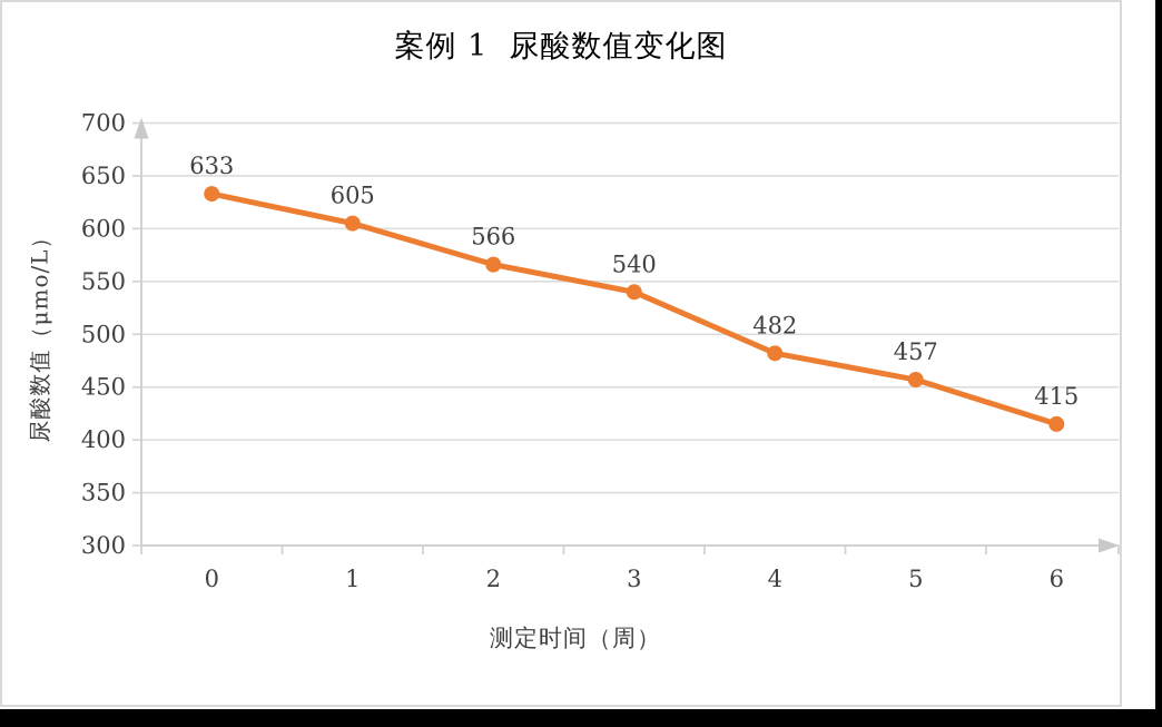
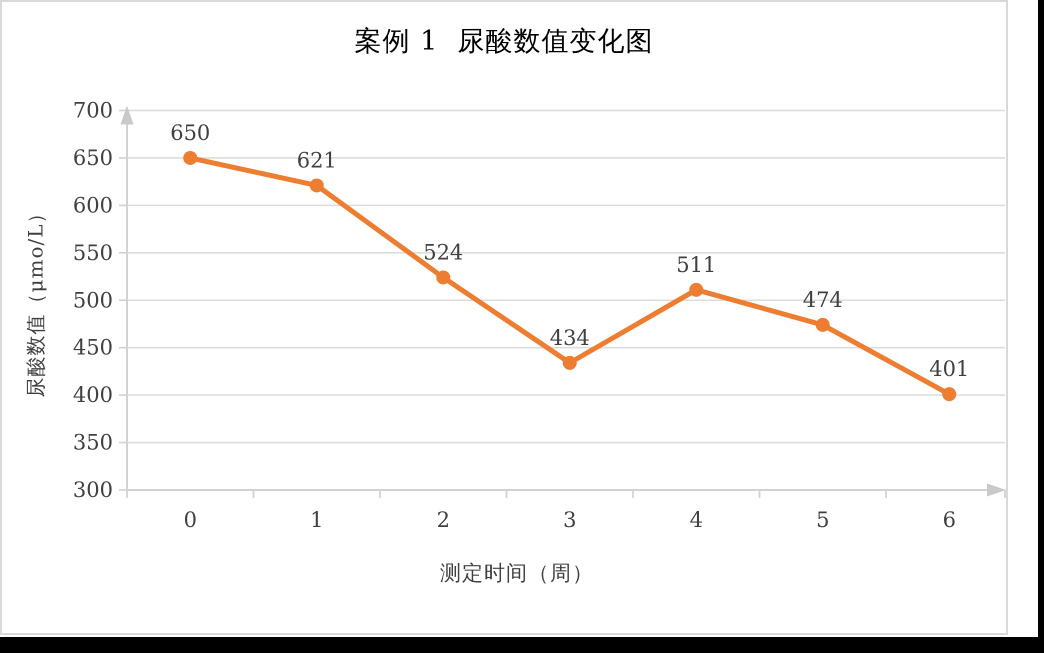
0: 633 -> 650
1: 605 -> 621
2: 566 -> 524
3: 540 -> 434
4: 482 -> 511
5: 457 -> 474
6: 415 -> 401
